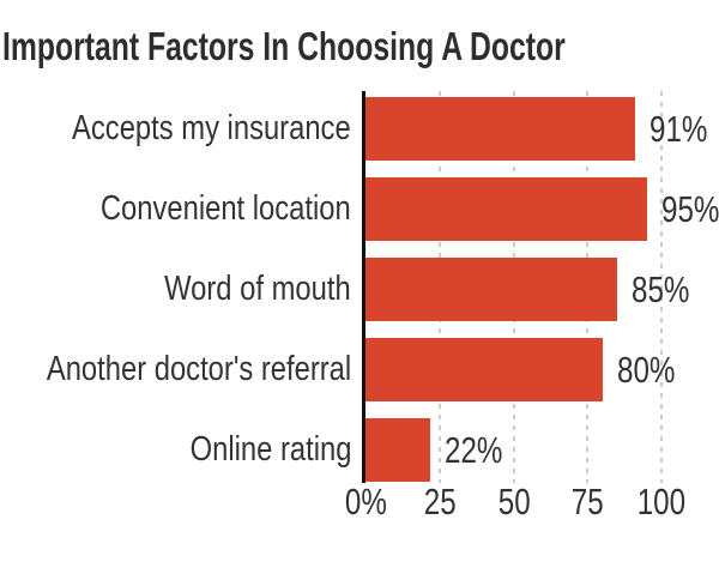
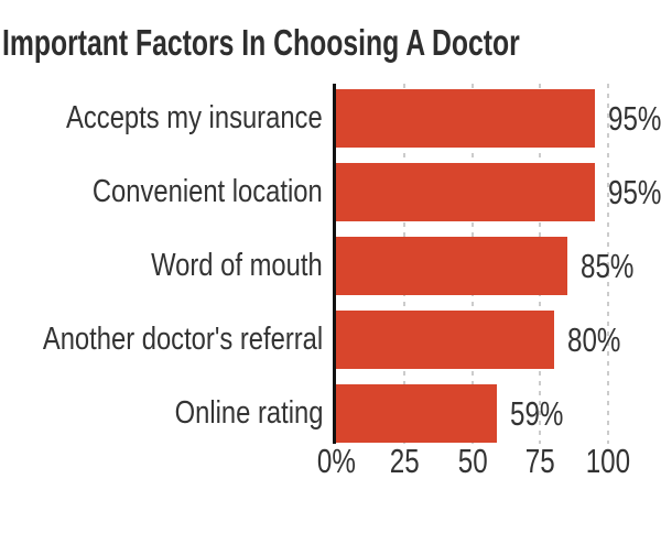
Accepts my insurance: 91% -> 95%
Online rating: 22% -> 59%
